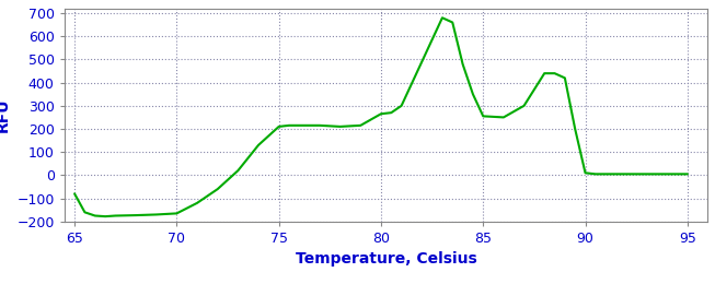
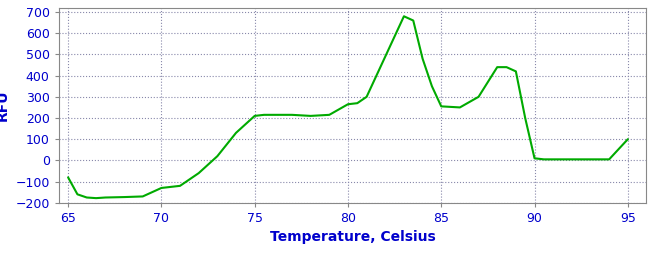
70: -165 -> -130
95: 5 -> 100
